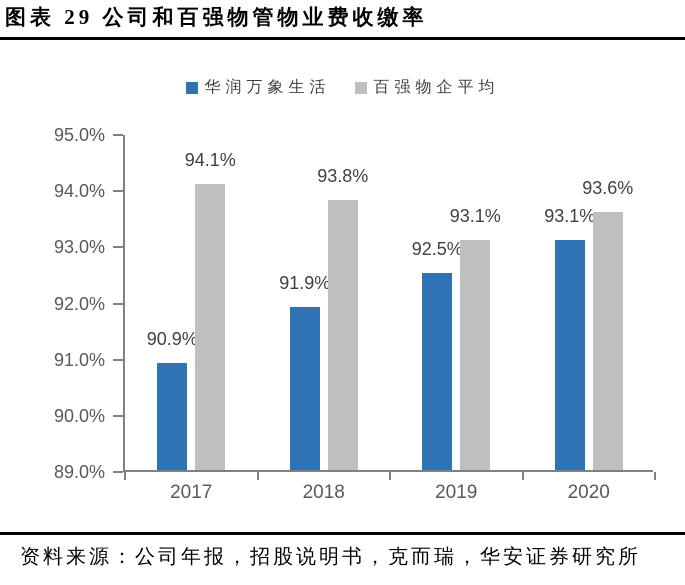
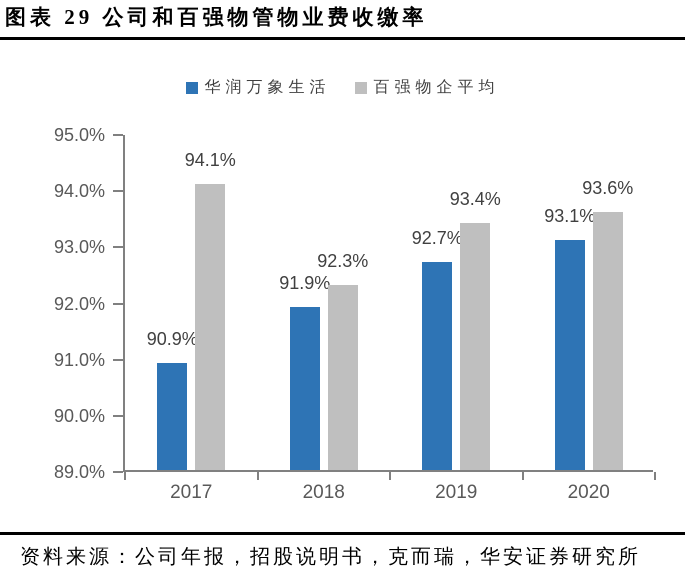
百强物企平均/2018: 93.8% -> 92.3%
华润万象生活/2019: 92.5% -> 92.7%
百强物企平均/2019: 93.1% -> 93.4%
